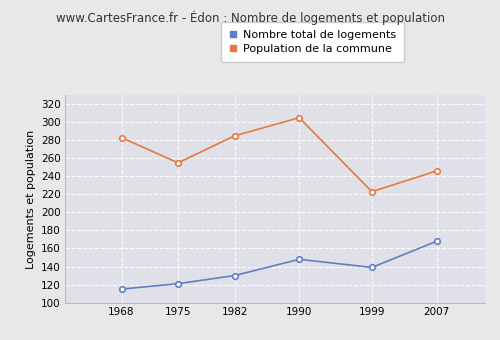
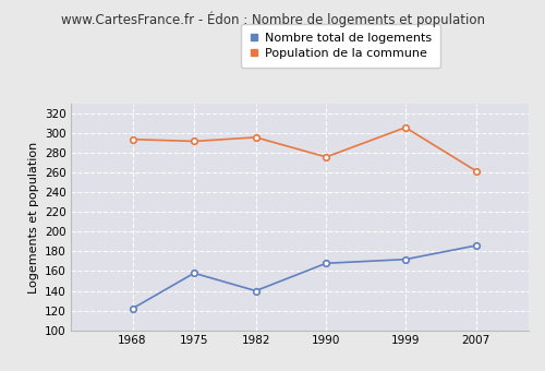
Nombre total de logements/1968: 115 -> 122
Population de la commune/1968: 283 -> 294
Nombre total de logements/1975: 121 -> 158
Population de la commune/1975: 255 -> 292
Nombre total de logements/1982: 130 -> 140
Population de la commune/1982: 285 -> 296
Nombre total de logements/1990: 148 -> 168
Population de la commune/1990: 305 -> 276
Nombre total de logements/1999: 139 -> 172
Population de la commune/1999: 223 -> 306
Nombre total de logements/2007: 168 -> 186
Population de la commune/2007: 246 -> 262
